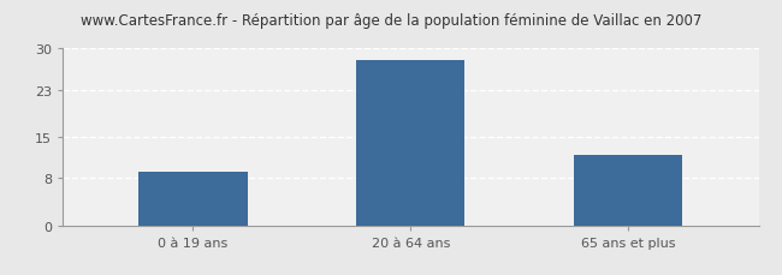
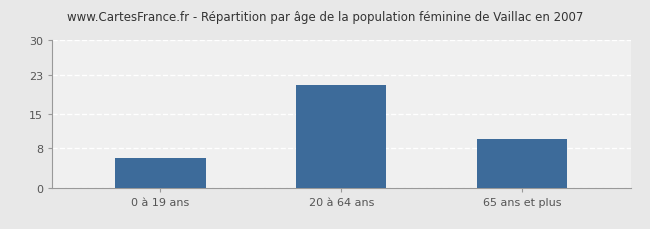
0 à 19 ans: 9 -> 6
20 à 64 ans: 28 -> 21
65 ans et plus: 12 -> 10
